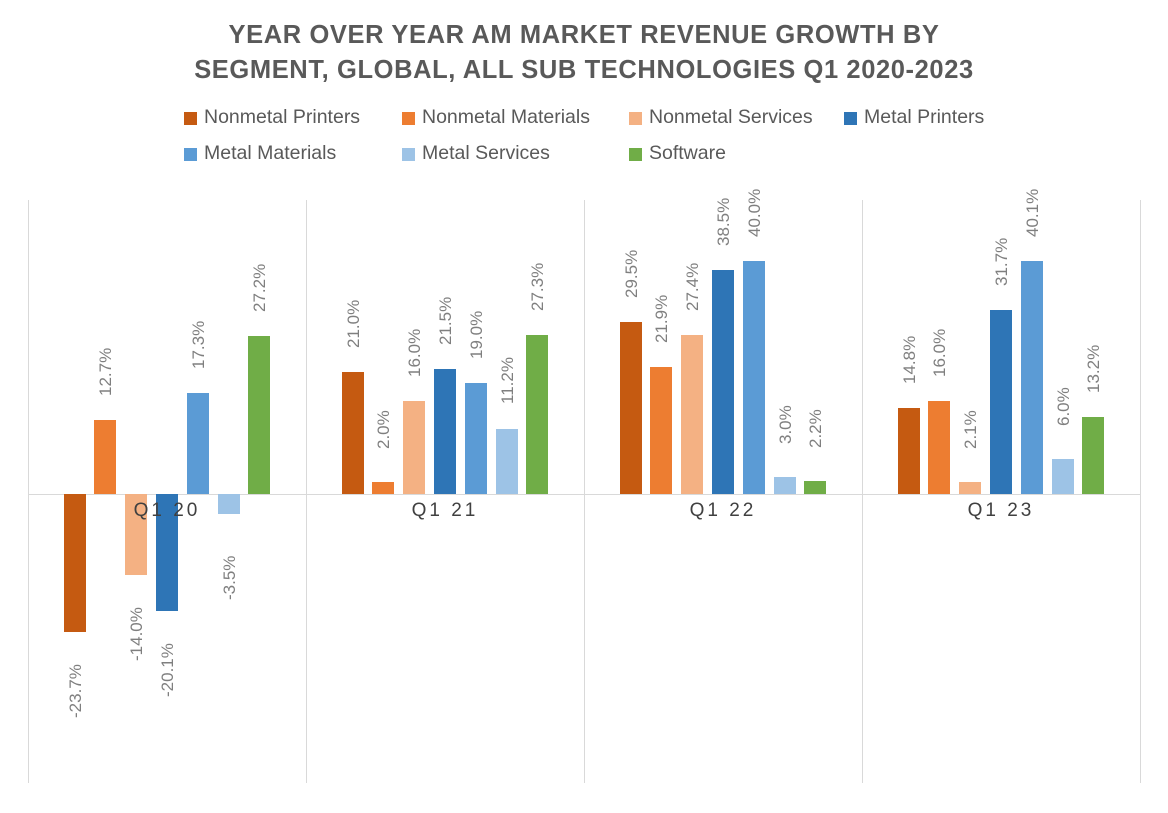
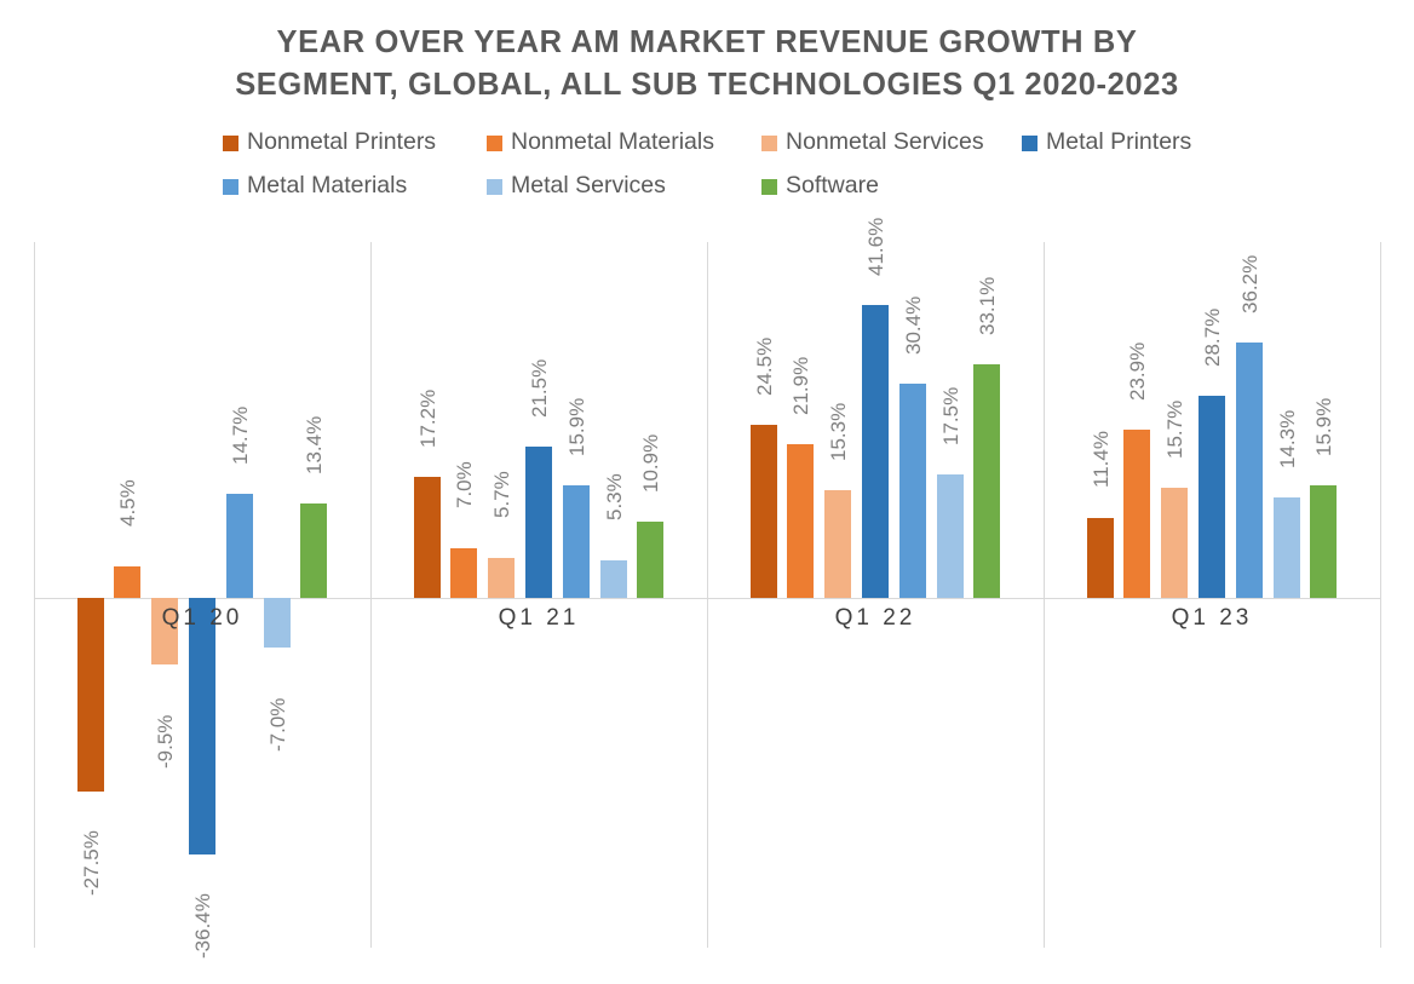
Nonmetal Printers/Q1 20: -23.7% -> -27.5%
Nonmetal Materials/Q1 20: 12.7% -> 4.5%
Nonmetal Services/Q1 20: -14.0% -> -9.5%
Metal Printers/Q1 20: -20.1% -> -36.4%
Metal Materials/Q1 20: 17.3% -> 14.7%
Metal Services/Q1 20: -3.5% -> -7.0%
Software/Q1 20: 27.2% -> 13.4%
Nonmetal Printers/Q1 21: 21.0% -> 17.2%
Nonmetal Materials/Q1 21: 2.0% -> 7.0%
Nonmetal Services/Q1 21: 16.0% -> 5.7%
Metal Materials/Q1 21: 19.0% -> 15.9%
Metal Services/Q1 21: 11.2% -> 5.3%
Software/Q1 21: 27.3% -> 10.9%
Nonmetal Printers/Q1 22: 29.5% -> 24.5%
Nonmetal Services/Q1 22: 27.4% -> 15.3%
Metal Printers/Q1 22: 38.5% -> 41.6%
Metal Materials/Q1 22: 40.0% -> 30.4%
Metal Services/Q1 22: 3.0% -> 17.5%
Software/Q1 22: 2.2% -> 33.1%
Nonmetal Printers/Q1 23: 14.8% -> 11.4%
Nonmetal Materials/Q1 23: 16.0% -> 23.9%
Nonmetal Services/Q1 23: 2.1% -> 15.7%
Metal Printers/Q1 23: 31.7% -> 28.7%
Metal Materials/Q1 23: 40.1% -> 36.2%
Metal Services/Q1 23: 6.0% -> 14.3%
Software/Q1 23: 13.2% -> 15.9%
